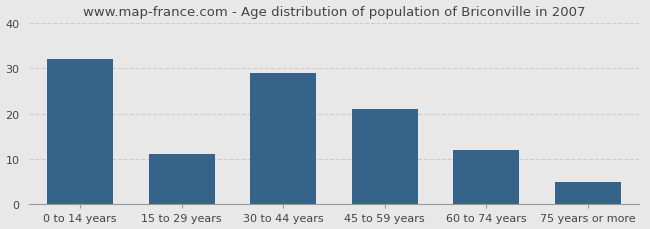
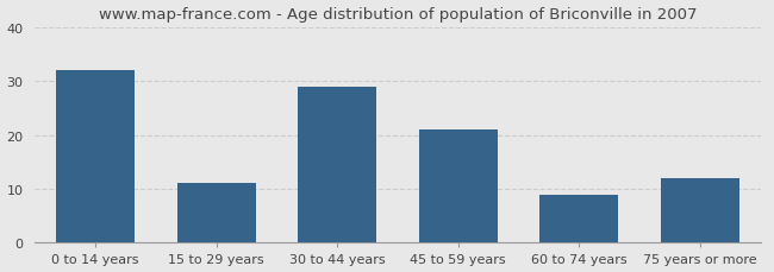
60 to 74 years: 12 -> 9
75 years or more: 5 -> 12
